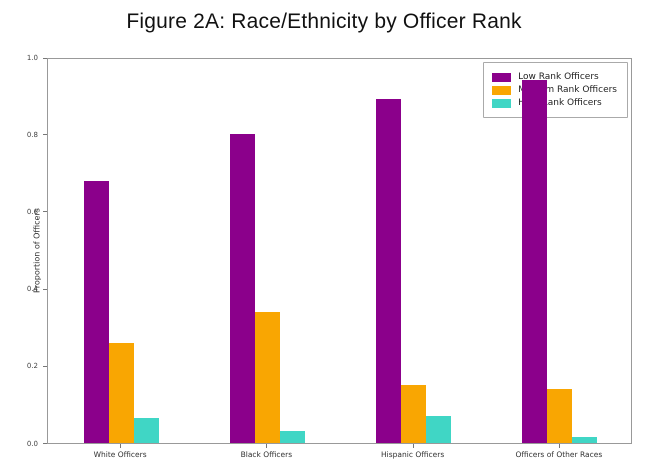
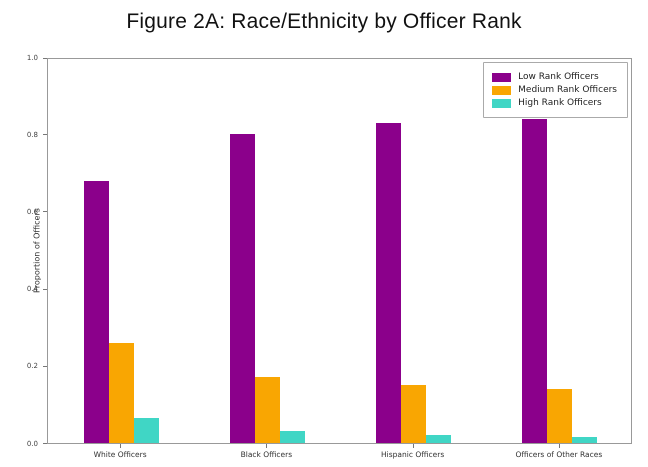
Medium Rank Officers/Black Officers: 0.34 -> 0.17
Low Rank Officers/Hispanic Officers: 0.89 -> 0.83
High Rank Officers/Hispanic Officers: 0.07 -> 0.02
Low Rank Officers/Officers of Other Races: 0.94 -> 0.84
